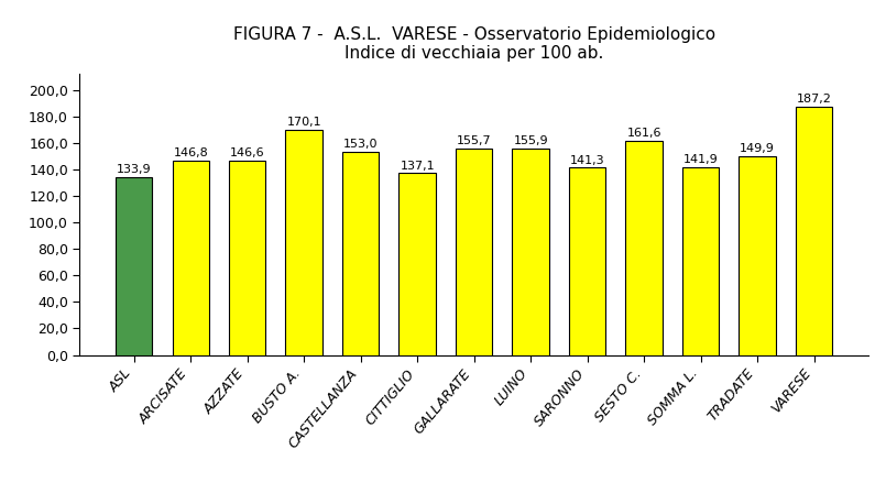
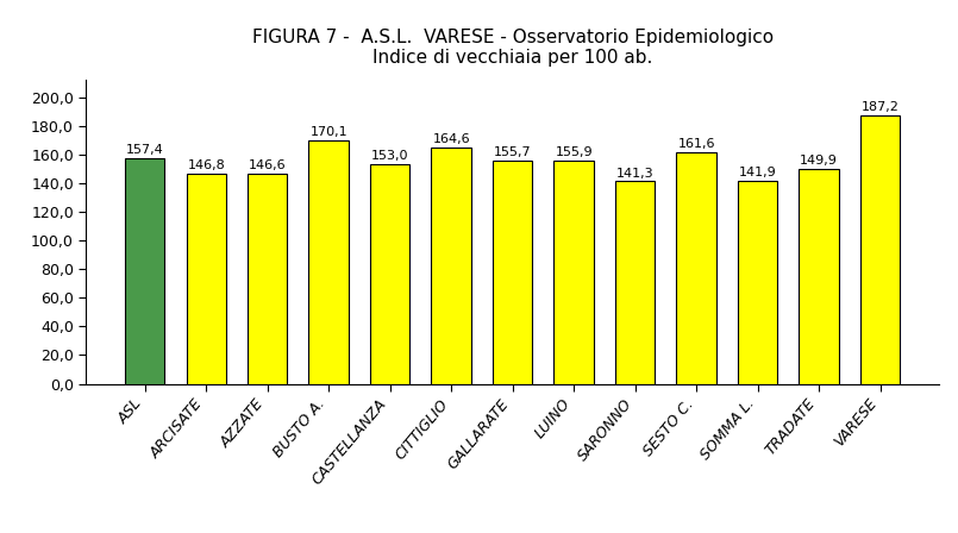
ASL: 133,9 -> 157,4
CITTIGLIO: 137,1 -> 164,6
